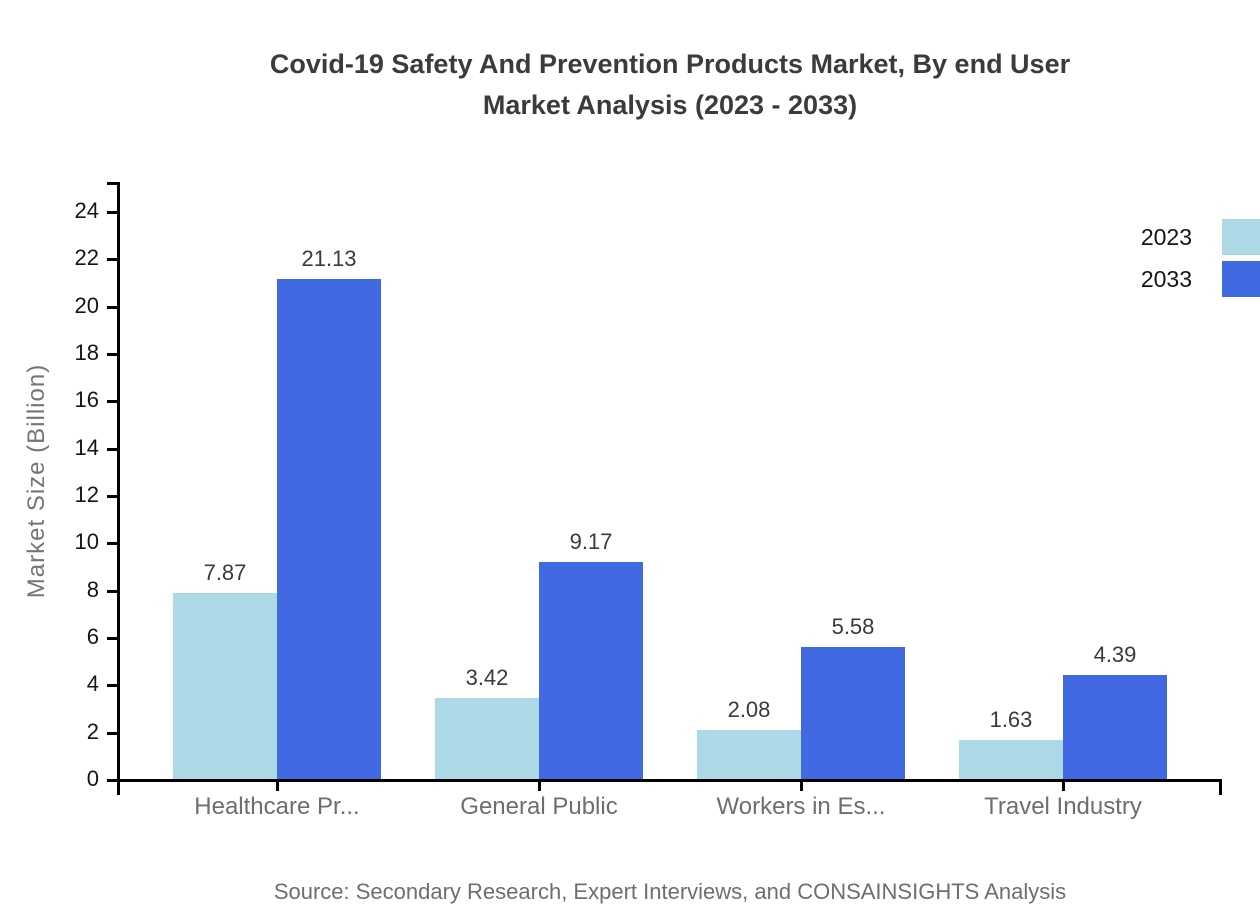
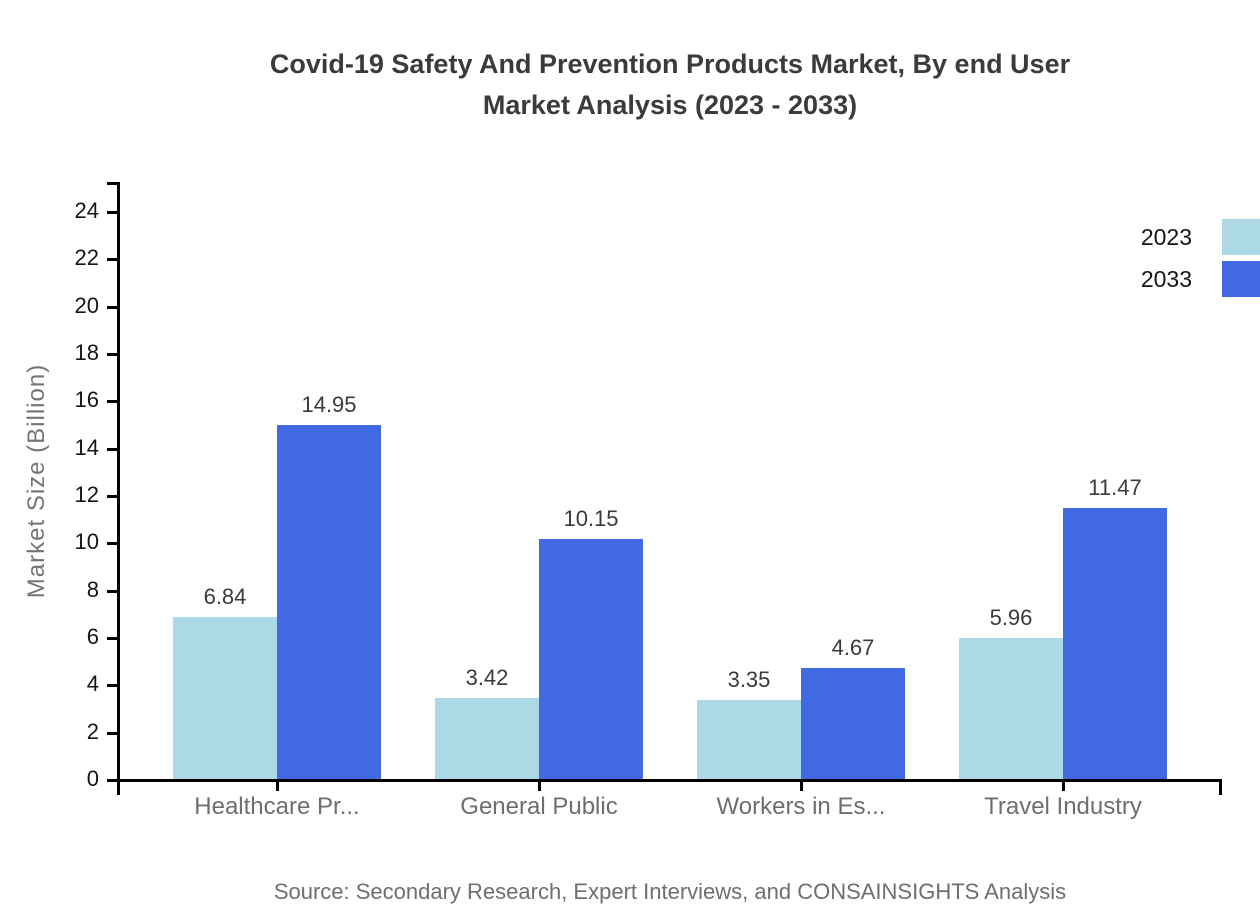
2023/Healthcare Pr...: 7.87 -> 6.84
2033/Healthcare Pr...: 21.13 -> 14.95
2033/General Public: 9.17 -> 10.15
2023/Workers in Es...: 2.08 -> 3.35
2033/Workers in Es...: 5.58 -> 4.67
2023/Travel Industry: 1.63 -> 5.96
2033/Travel Industry: 4.39 -> 11.47
